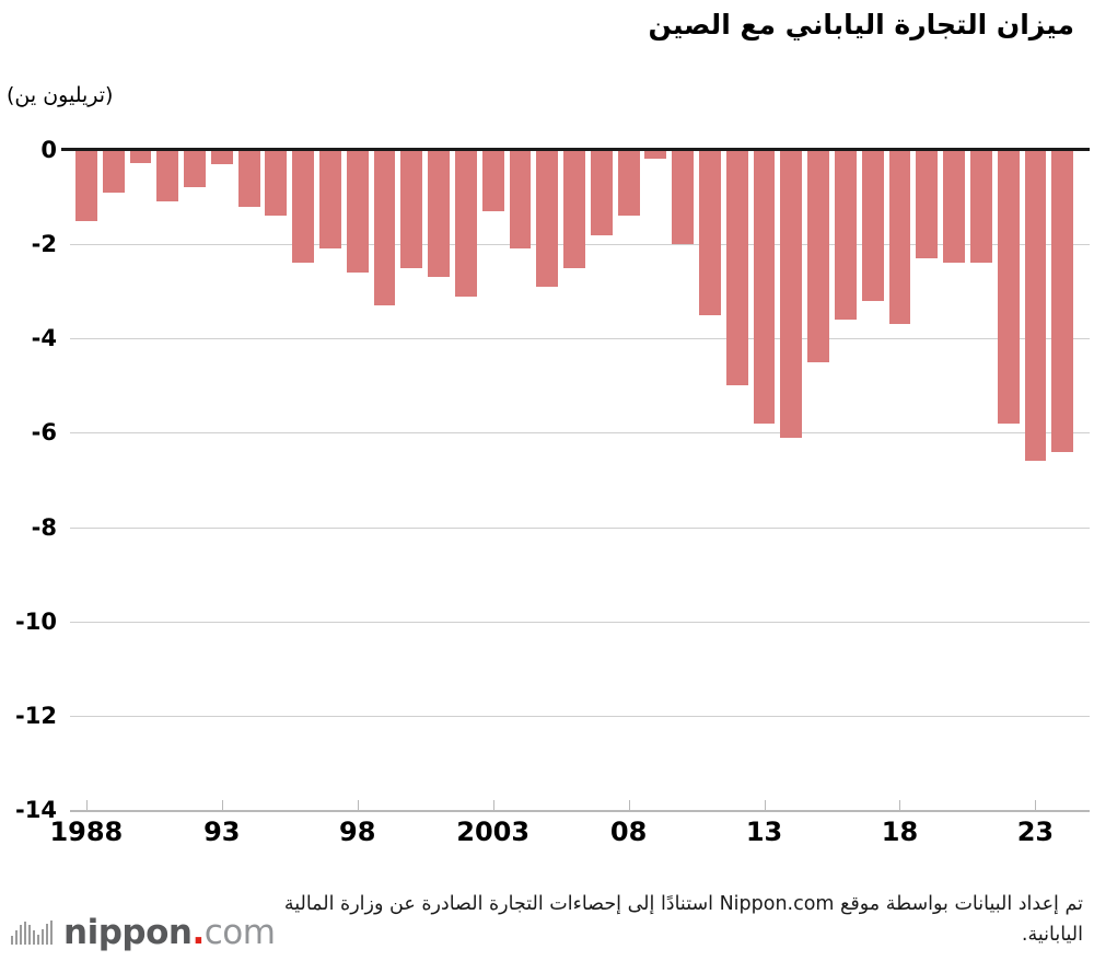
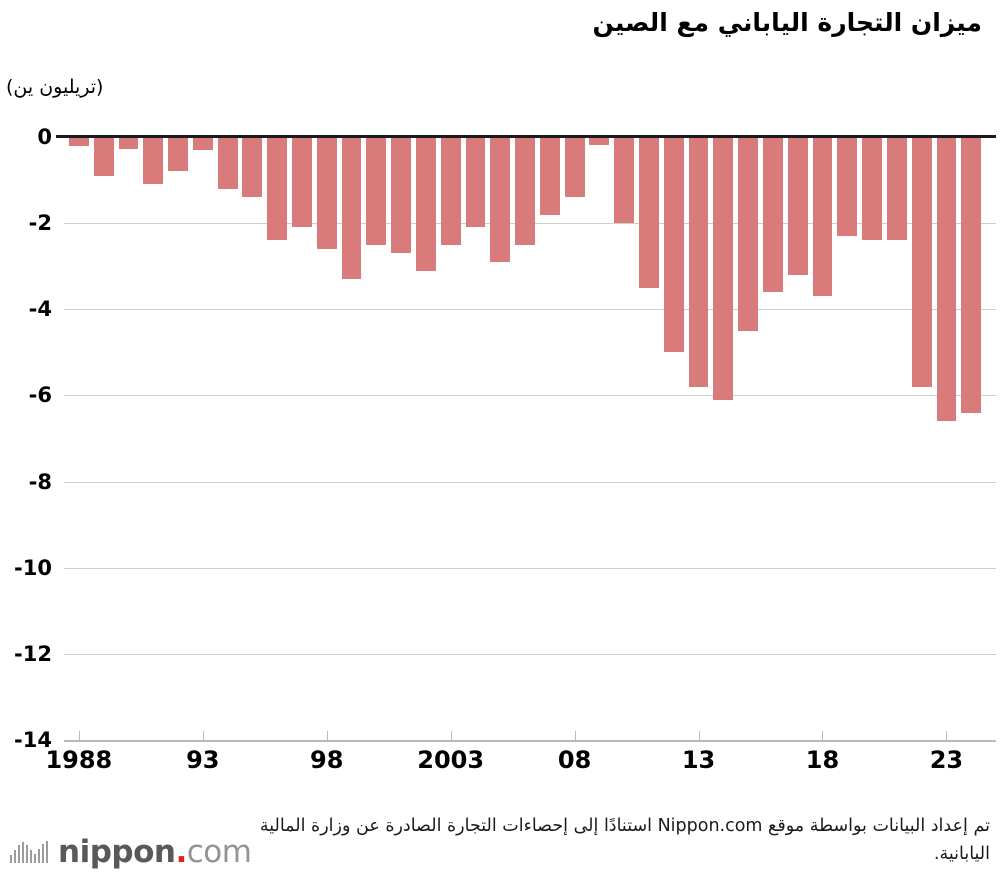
1988: -1.5 -> -0.2
2003: -1.3 -> -2.5
